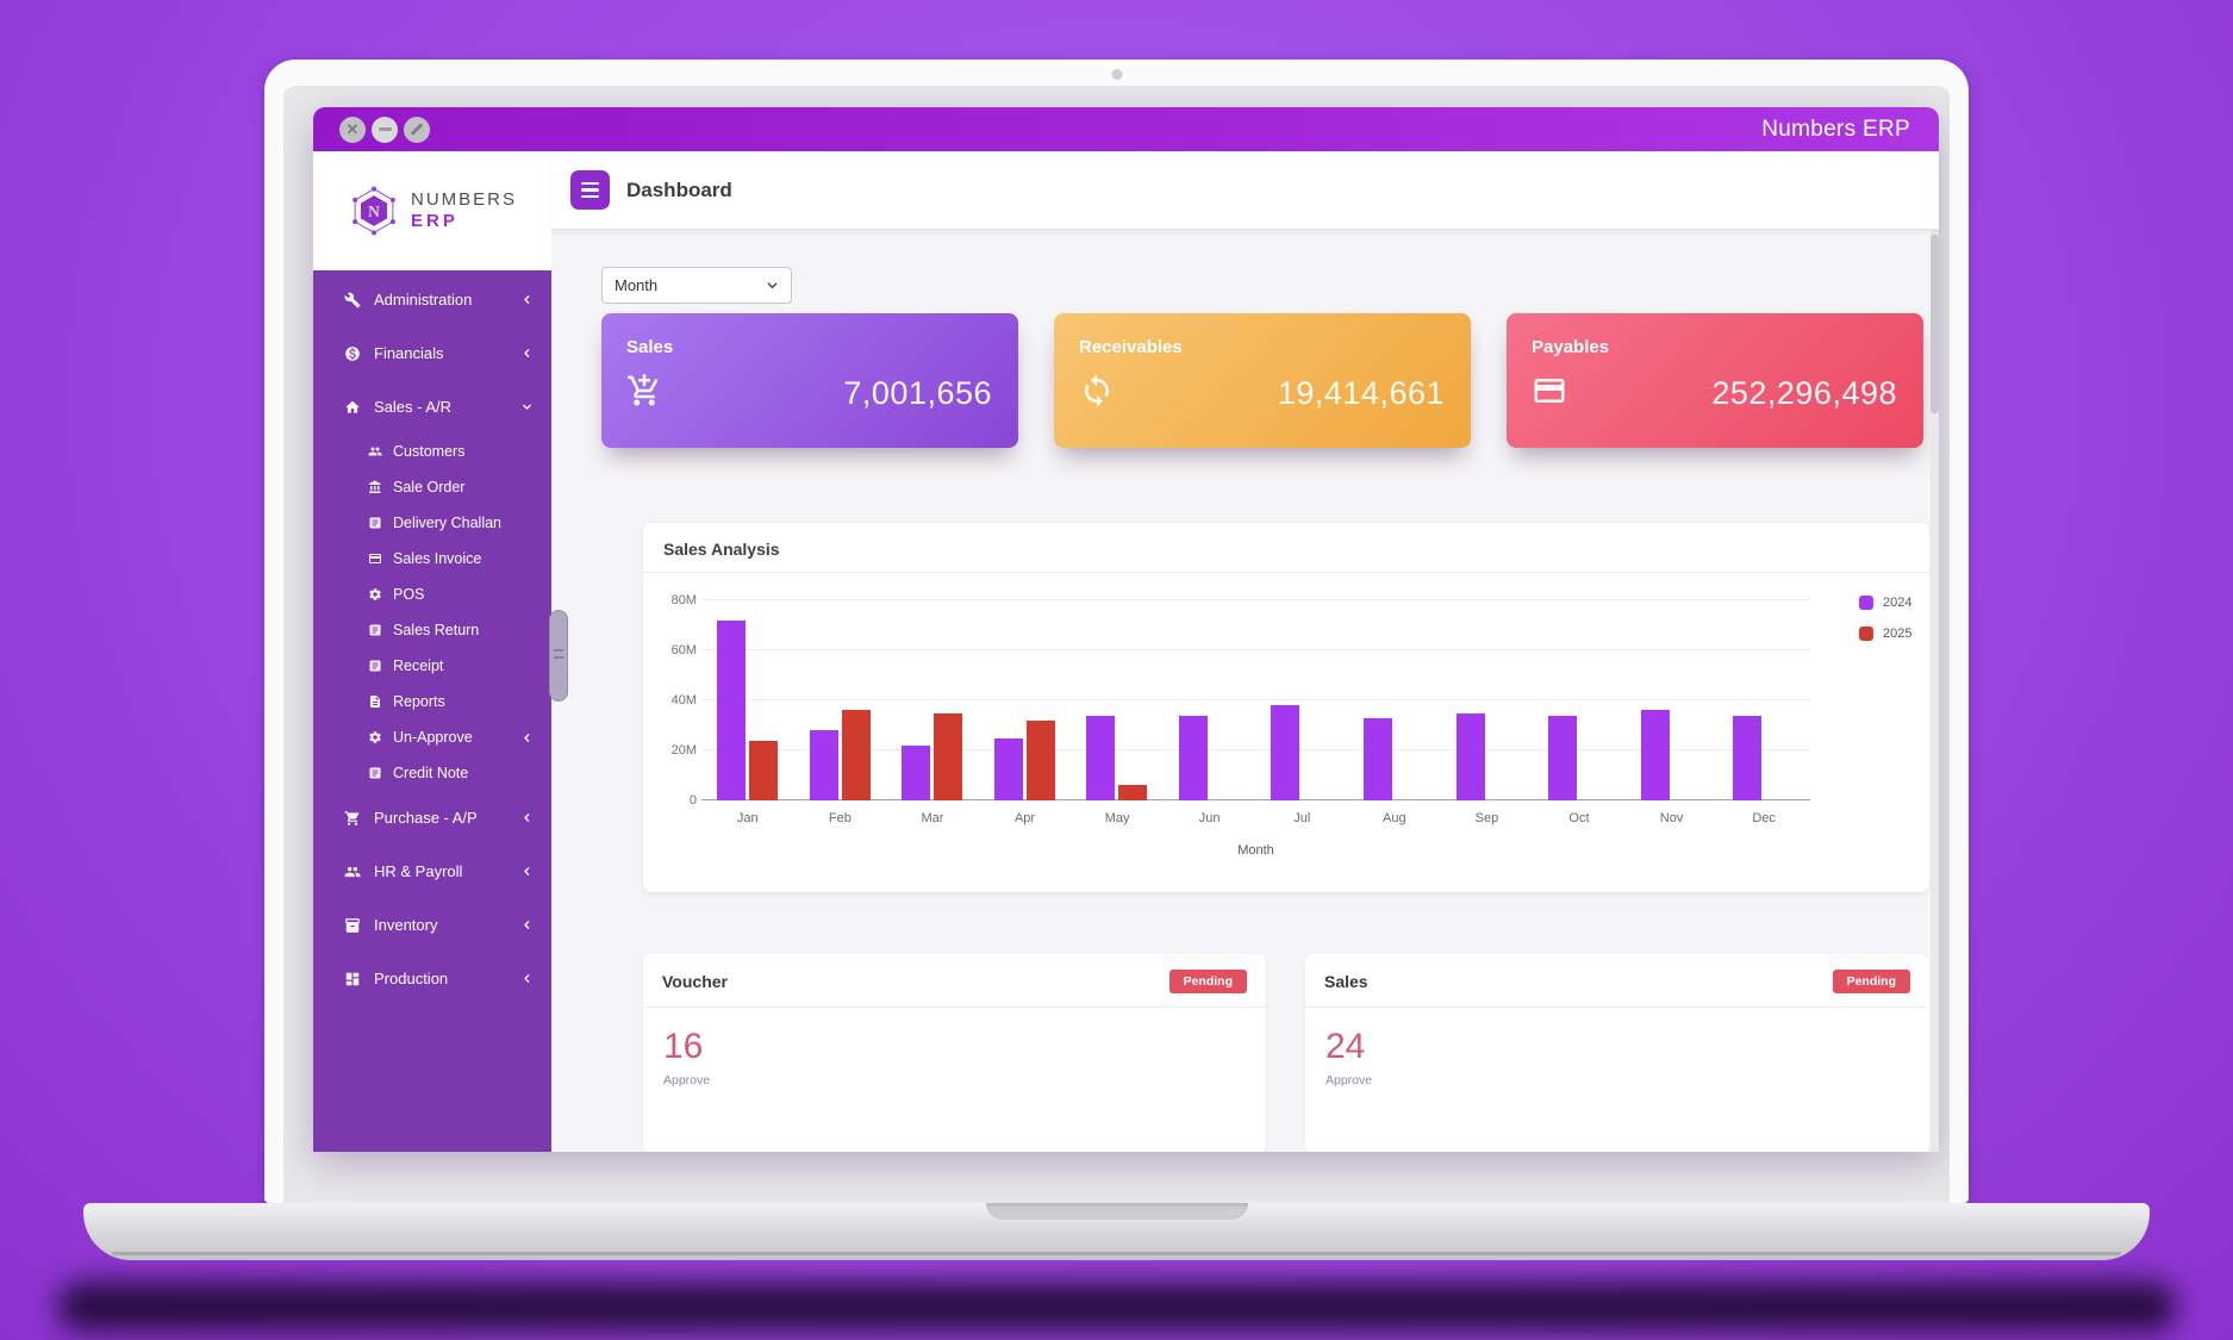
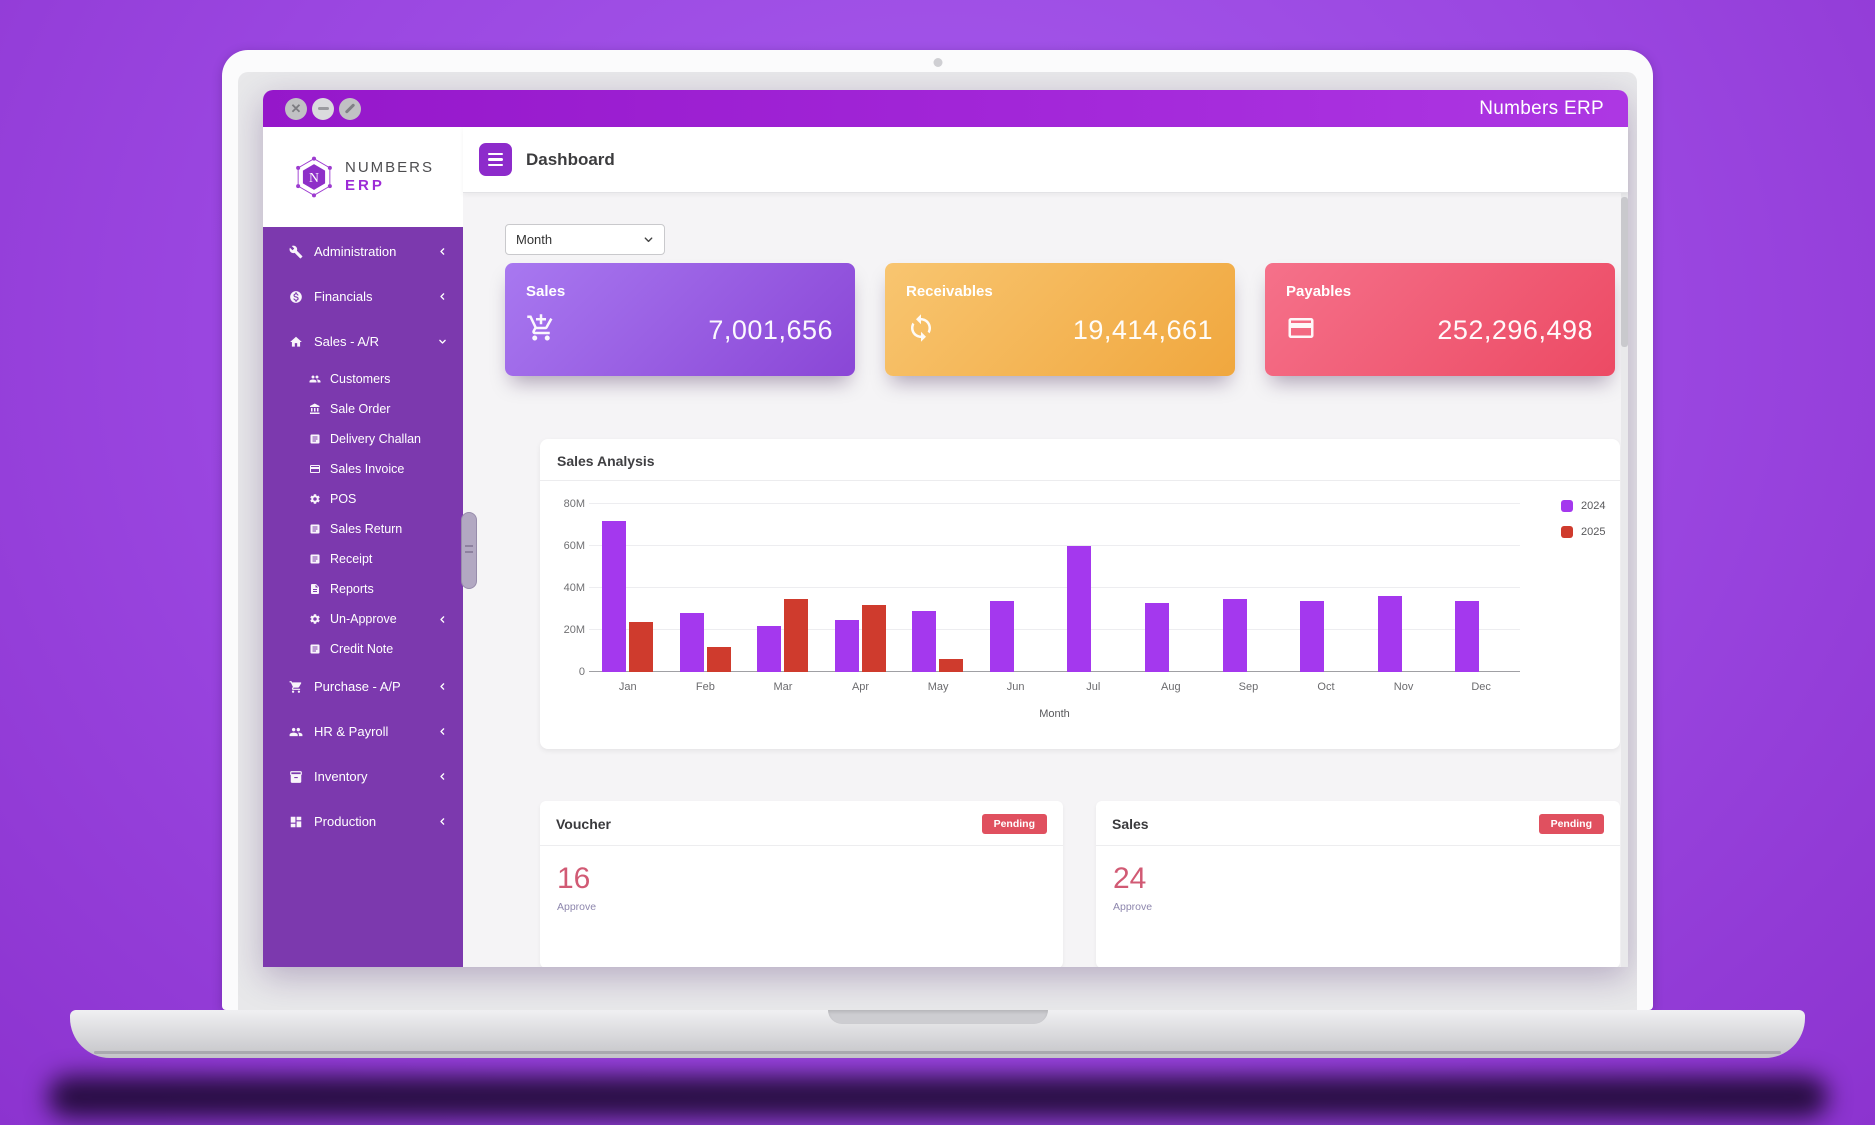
2025/Feb: 36M -> 12M
2024/May: 34M -> 29M
2024/Jul: 38M -> 60M
